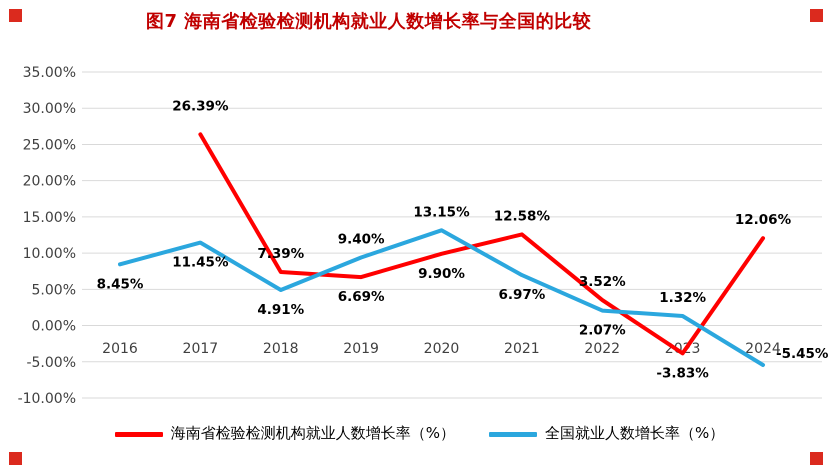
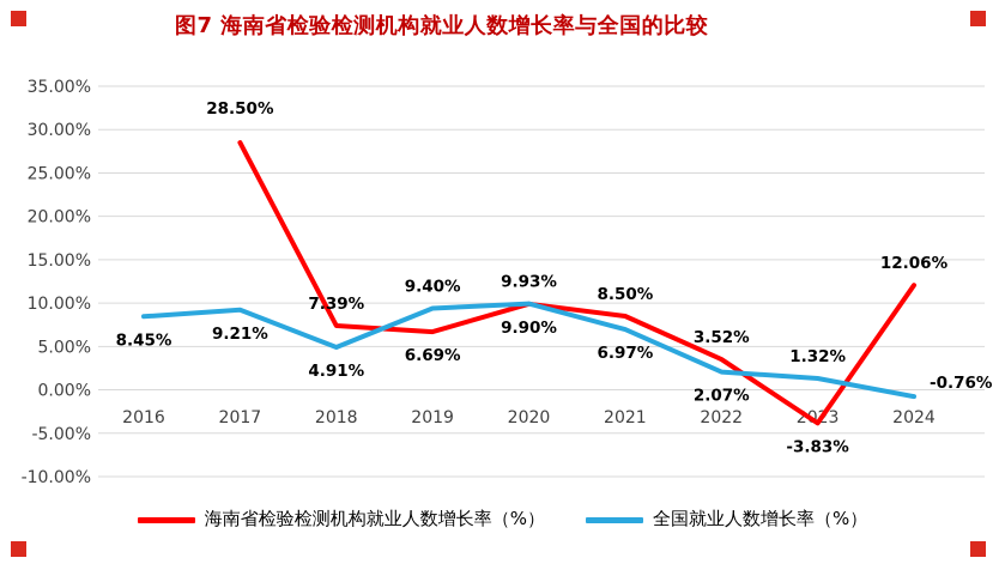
海南省检验检测机构就业人数增长率（%）/2017: 26.39% -> 28.50%
全国就业人数增长率（%）/2017: 11.45% -> 9.21%
全国就业人数增长率（%）/2020: 13.15% -> 9.93%
海南省检验检测机构就业人数增长率（%）/2021: 12.58% -> 8.50%
全国就业人数增长率（%）/2024: -5.45% -> -0.76%
